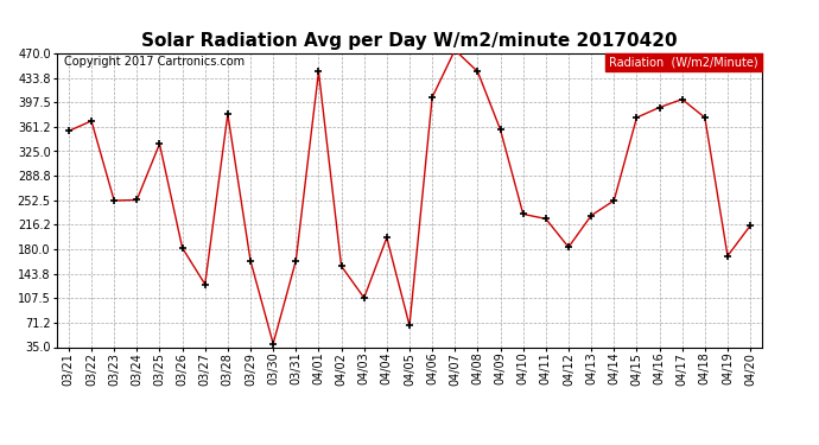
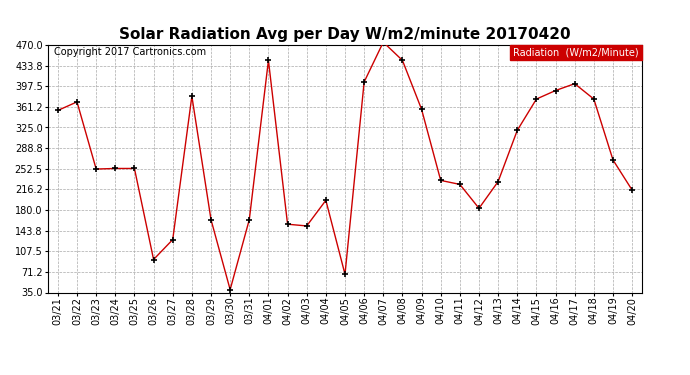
03/25: 336 -> 253
03/26: 182 -> 93
04/03: 108 -> 152
04/14: 252 -> 320
04/19: 170 -> 268
